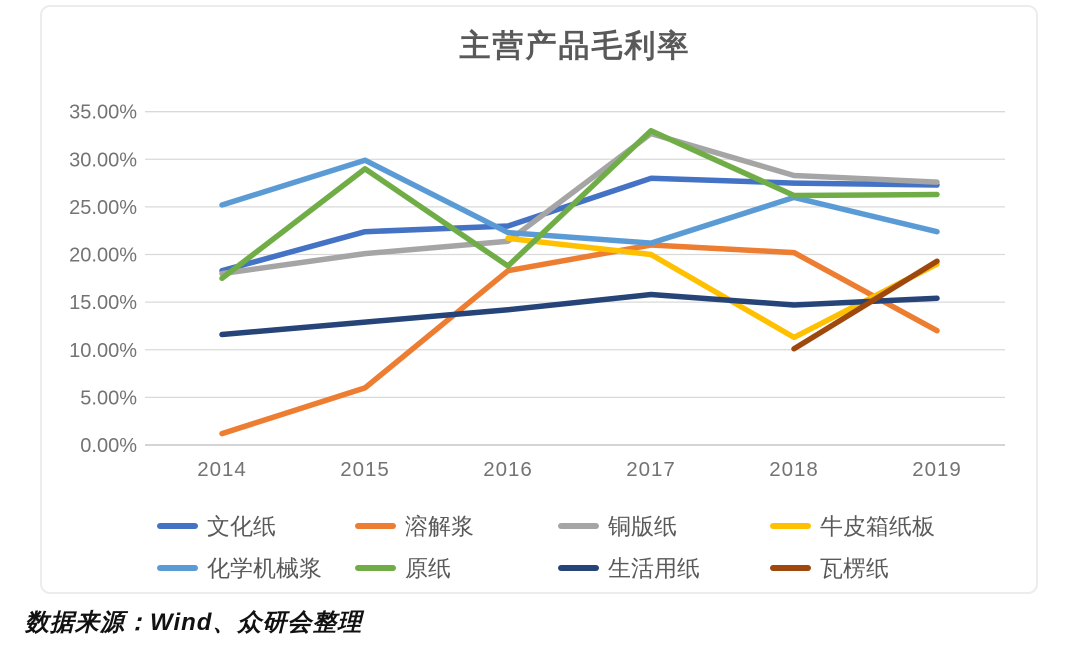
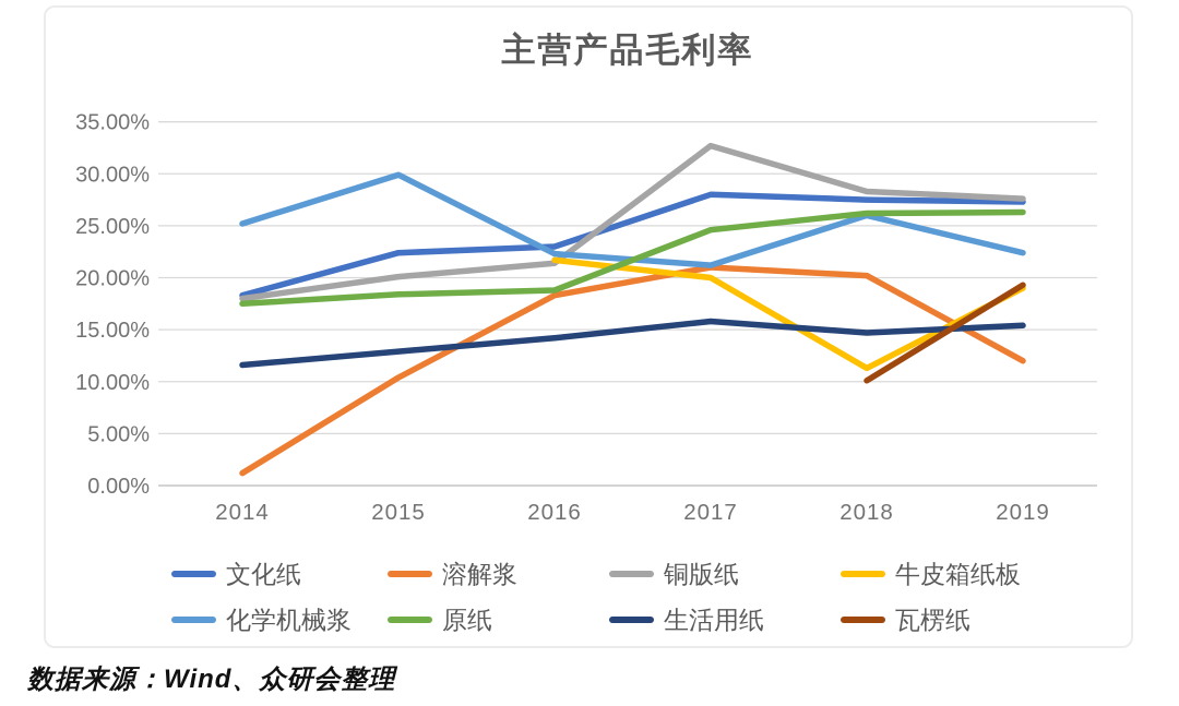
溶解浆/2015: 6% -> 10%
原纸/2015: 29% -> 18%
原纸/2017: 33% -> 25%
